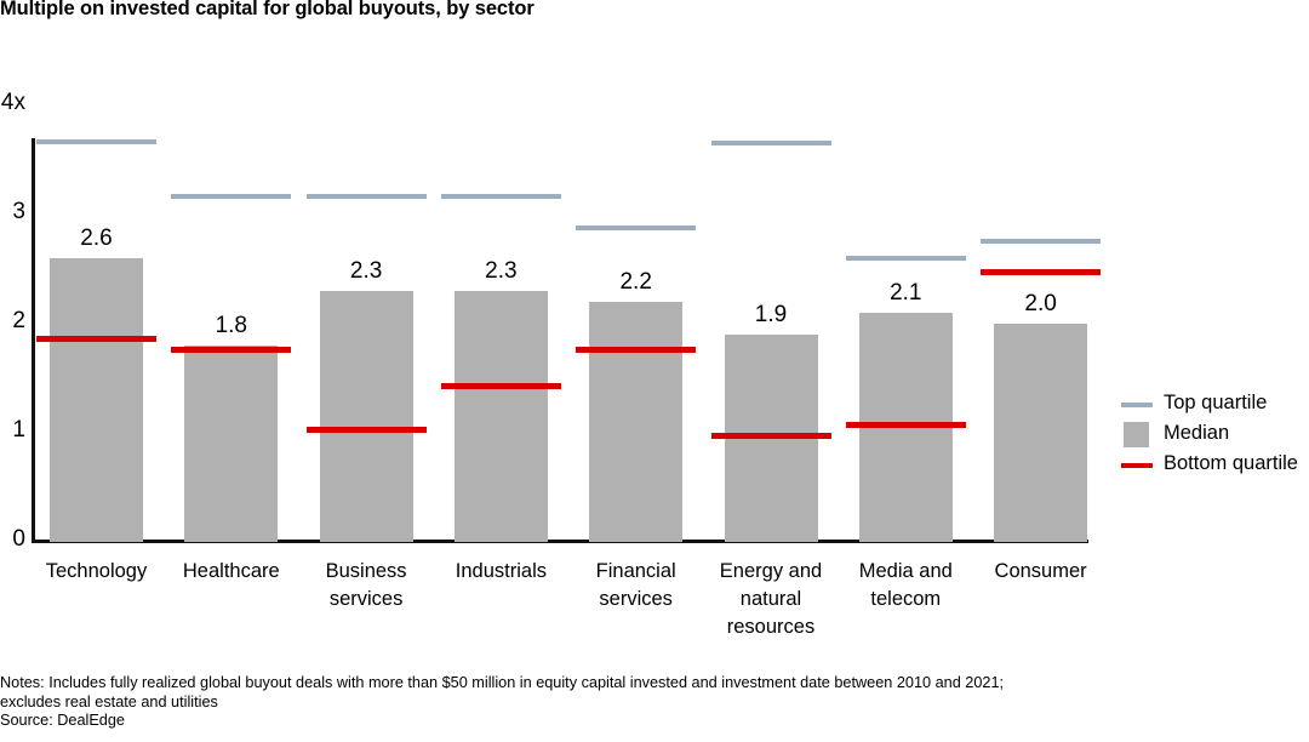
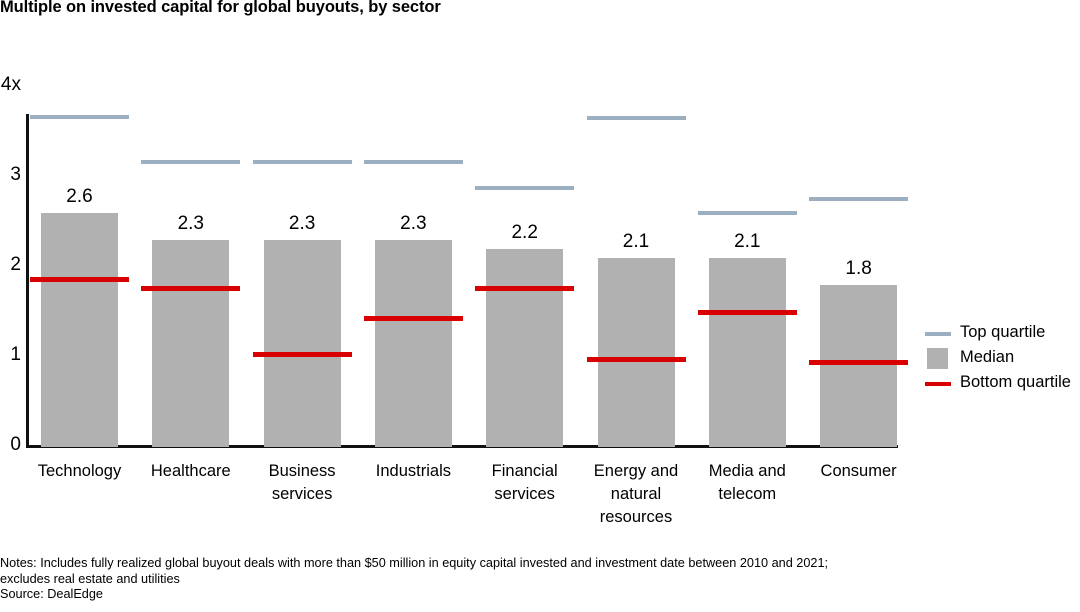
Median/Healthcare: 1.8 -> 2.3
Median/Energy and natural resources: 1.9 -> 2.1
Bottom quartile/Media and telecom: 1.1 -> 1.5
Median/Consumer: 2.0 -> 1.8
Bottom quartile/Consumer: 2.5 -> 1.0
